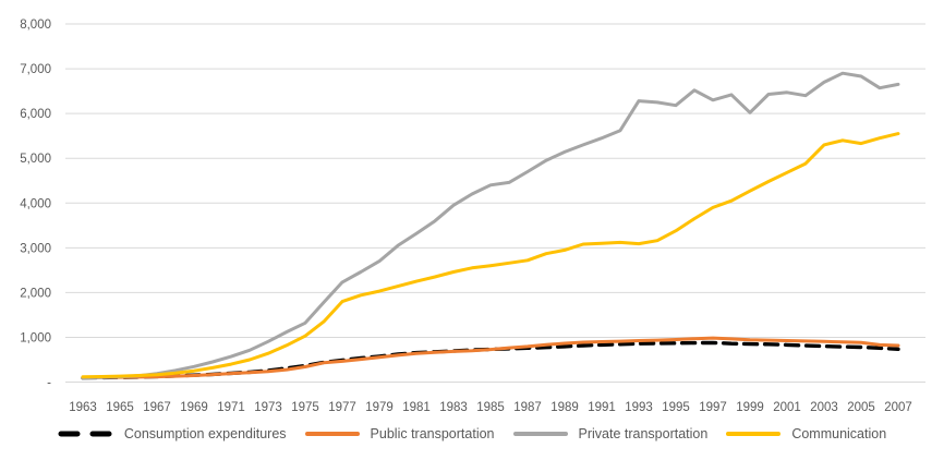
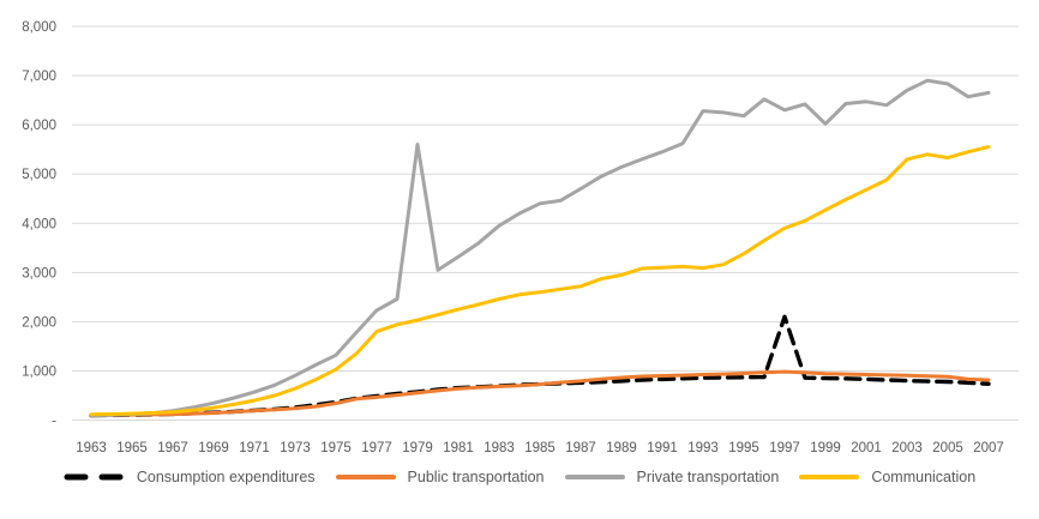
Private transportation/1979: 2700 -> 5600
Consumption expenditures/1997: 900 -> 2100
